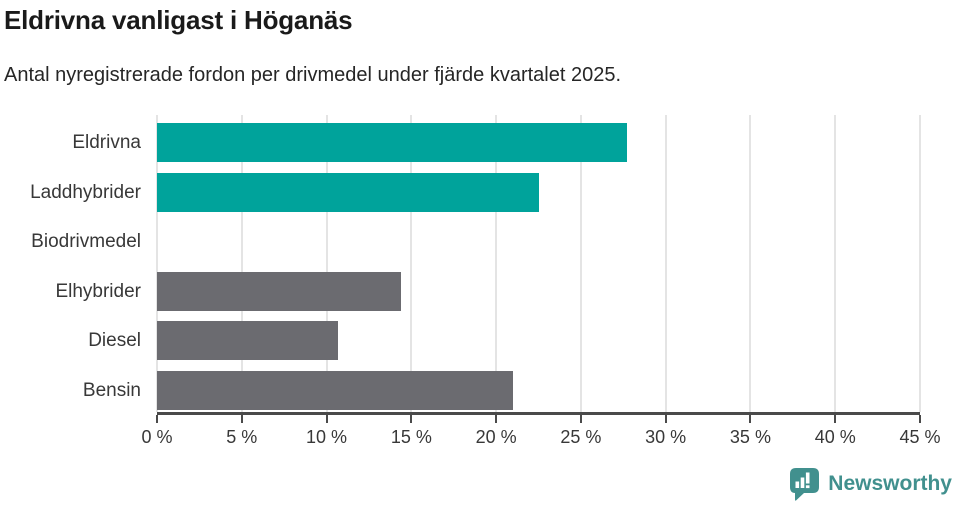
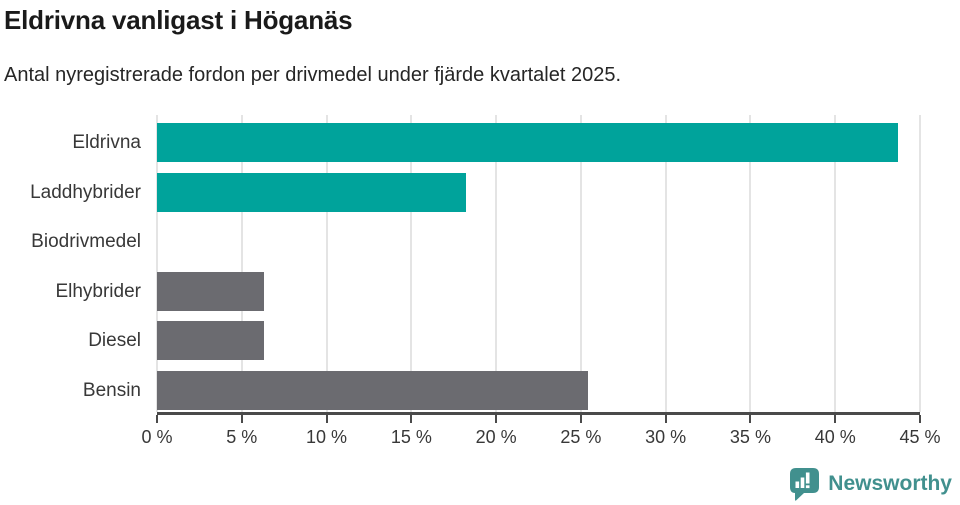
Eldrivna: 27.7% -> 43.7%
Laddhybrider: 22.5% -> 18.2%
Elhybrider: 14.4% -> 6.3%
Diesel: 10.7% -> 6.3%
Bensin: 21.0% -> 25.4%
